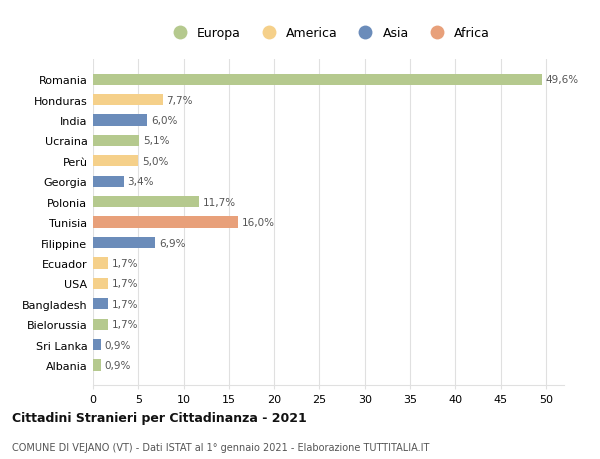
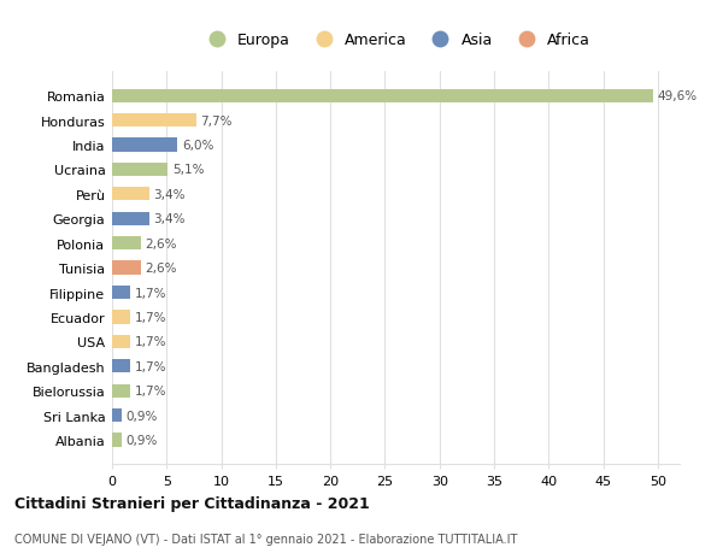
Perù: 5,0% -> 3,4%
Polonia: 11,7% -> 2,6%
Tunisia: 16,0% -> 2,6%
Filippine: 6,9% -> 1,7%
